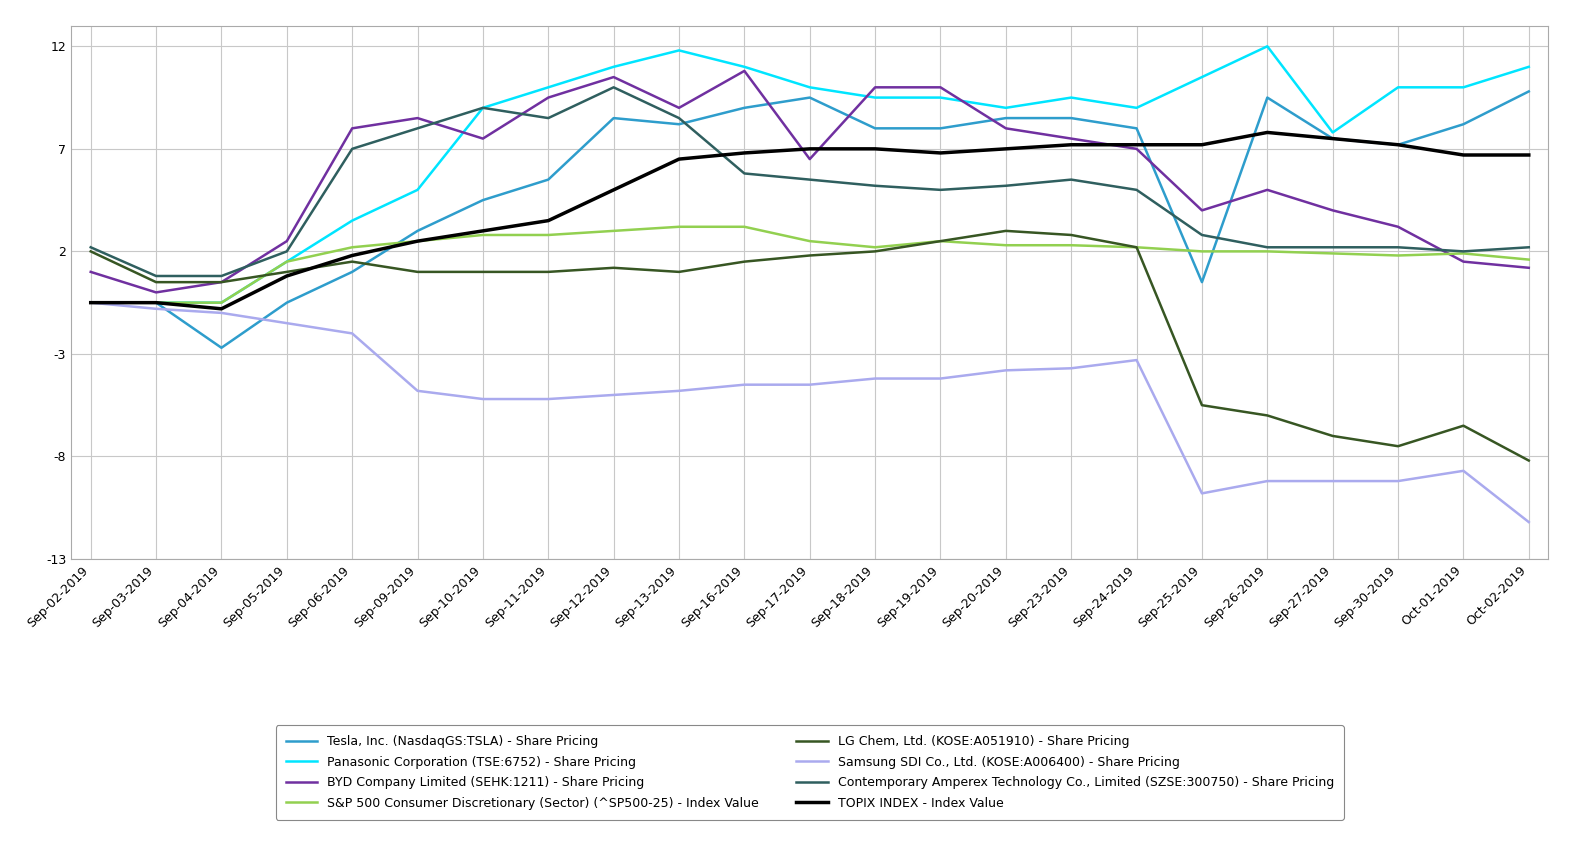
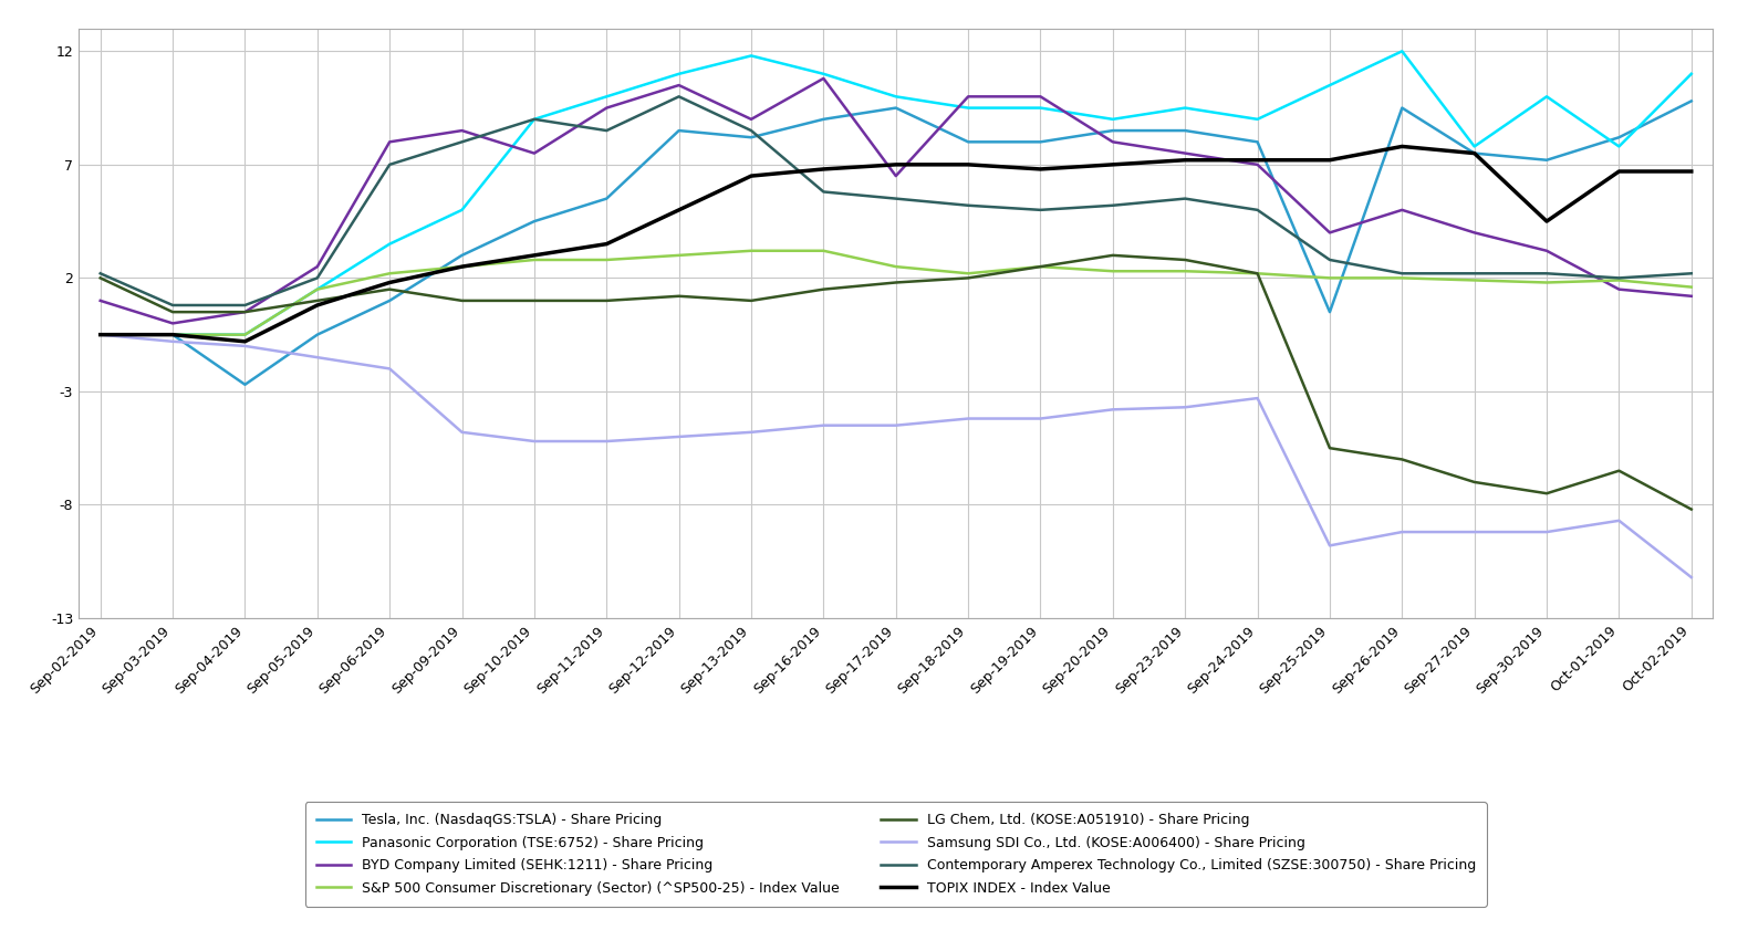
TOPIX INDEX - Index Value/Sep-30-2019: 7.2 -> 4.5
Panasonic Corporation (TSE:6752) - Share Pricing/Oct-01-2019: 10.0 -> 7.8
